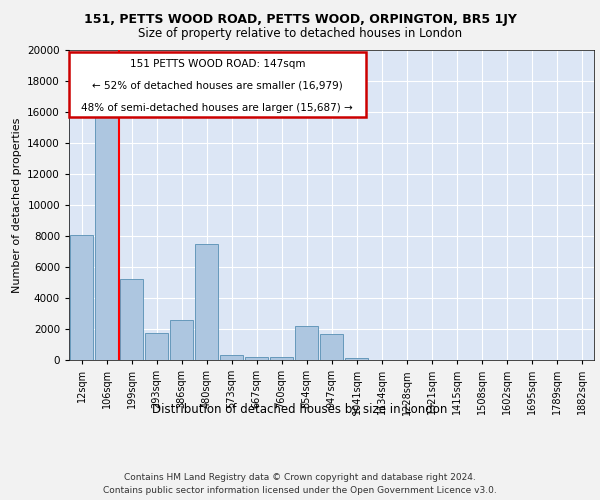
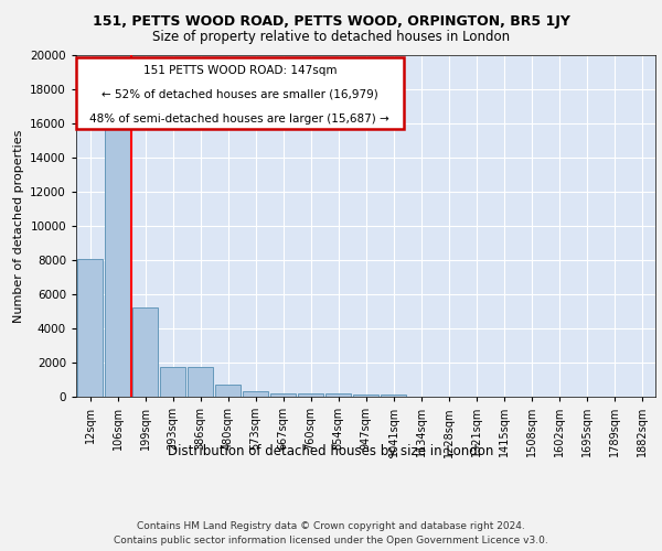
386sqm: 2600 -> 1800
480sqm: 7500 -> 700
854sqm: 2200 -> 200
947sqm: 1700 -> 200
